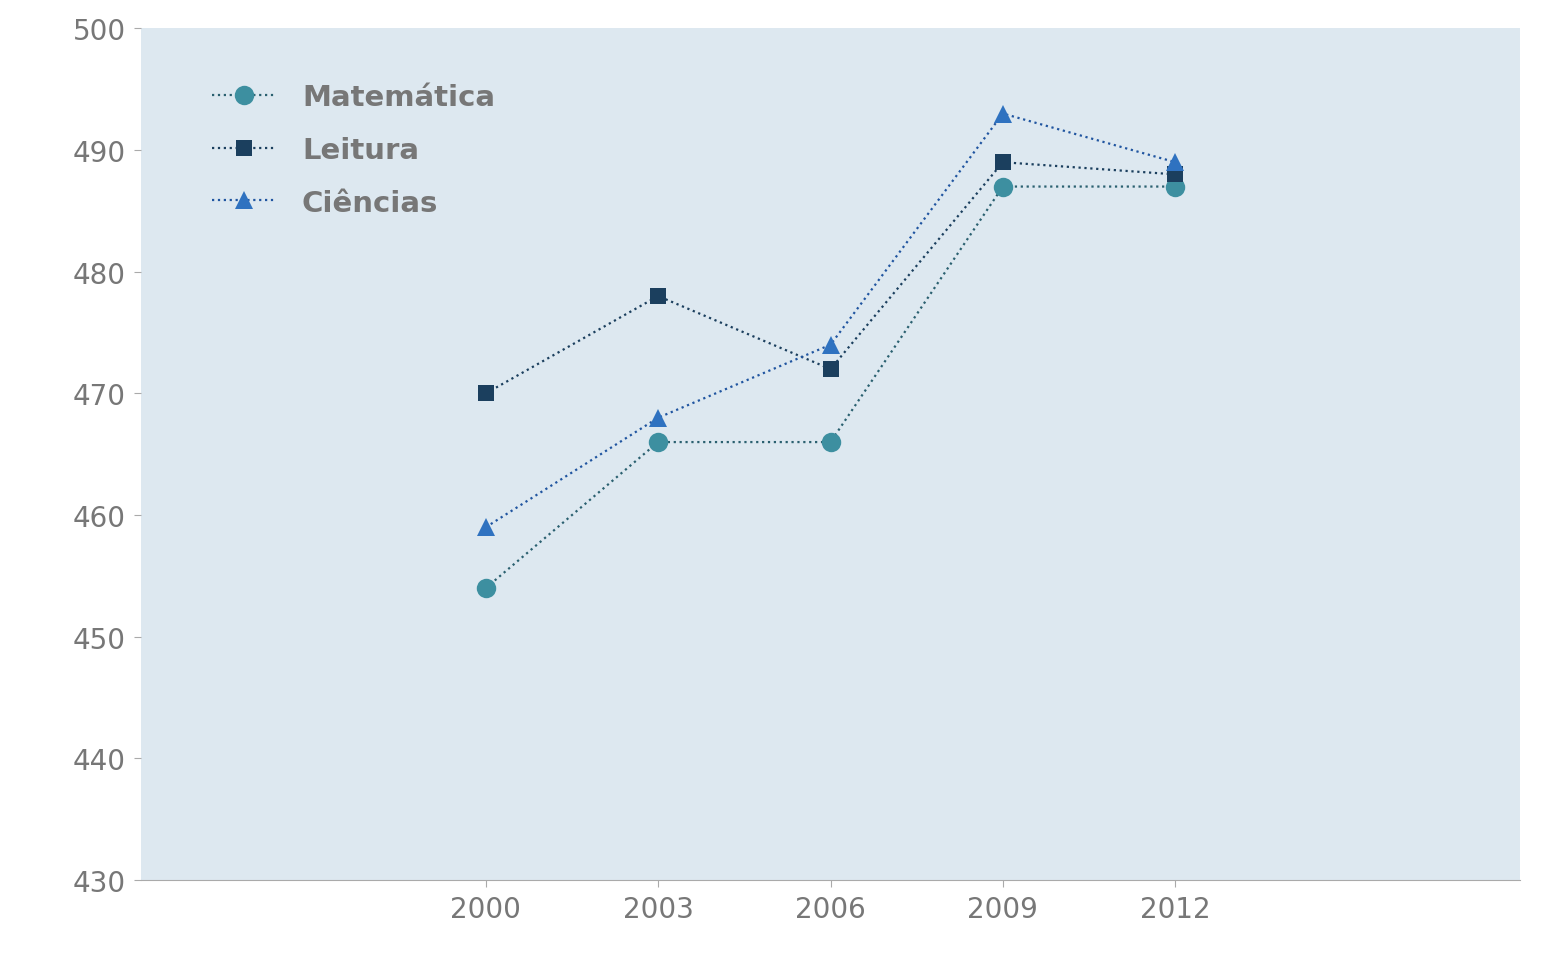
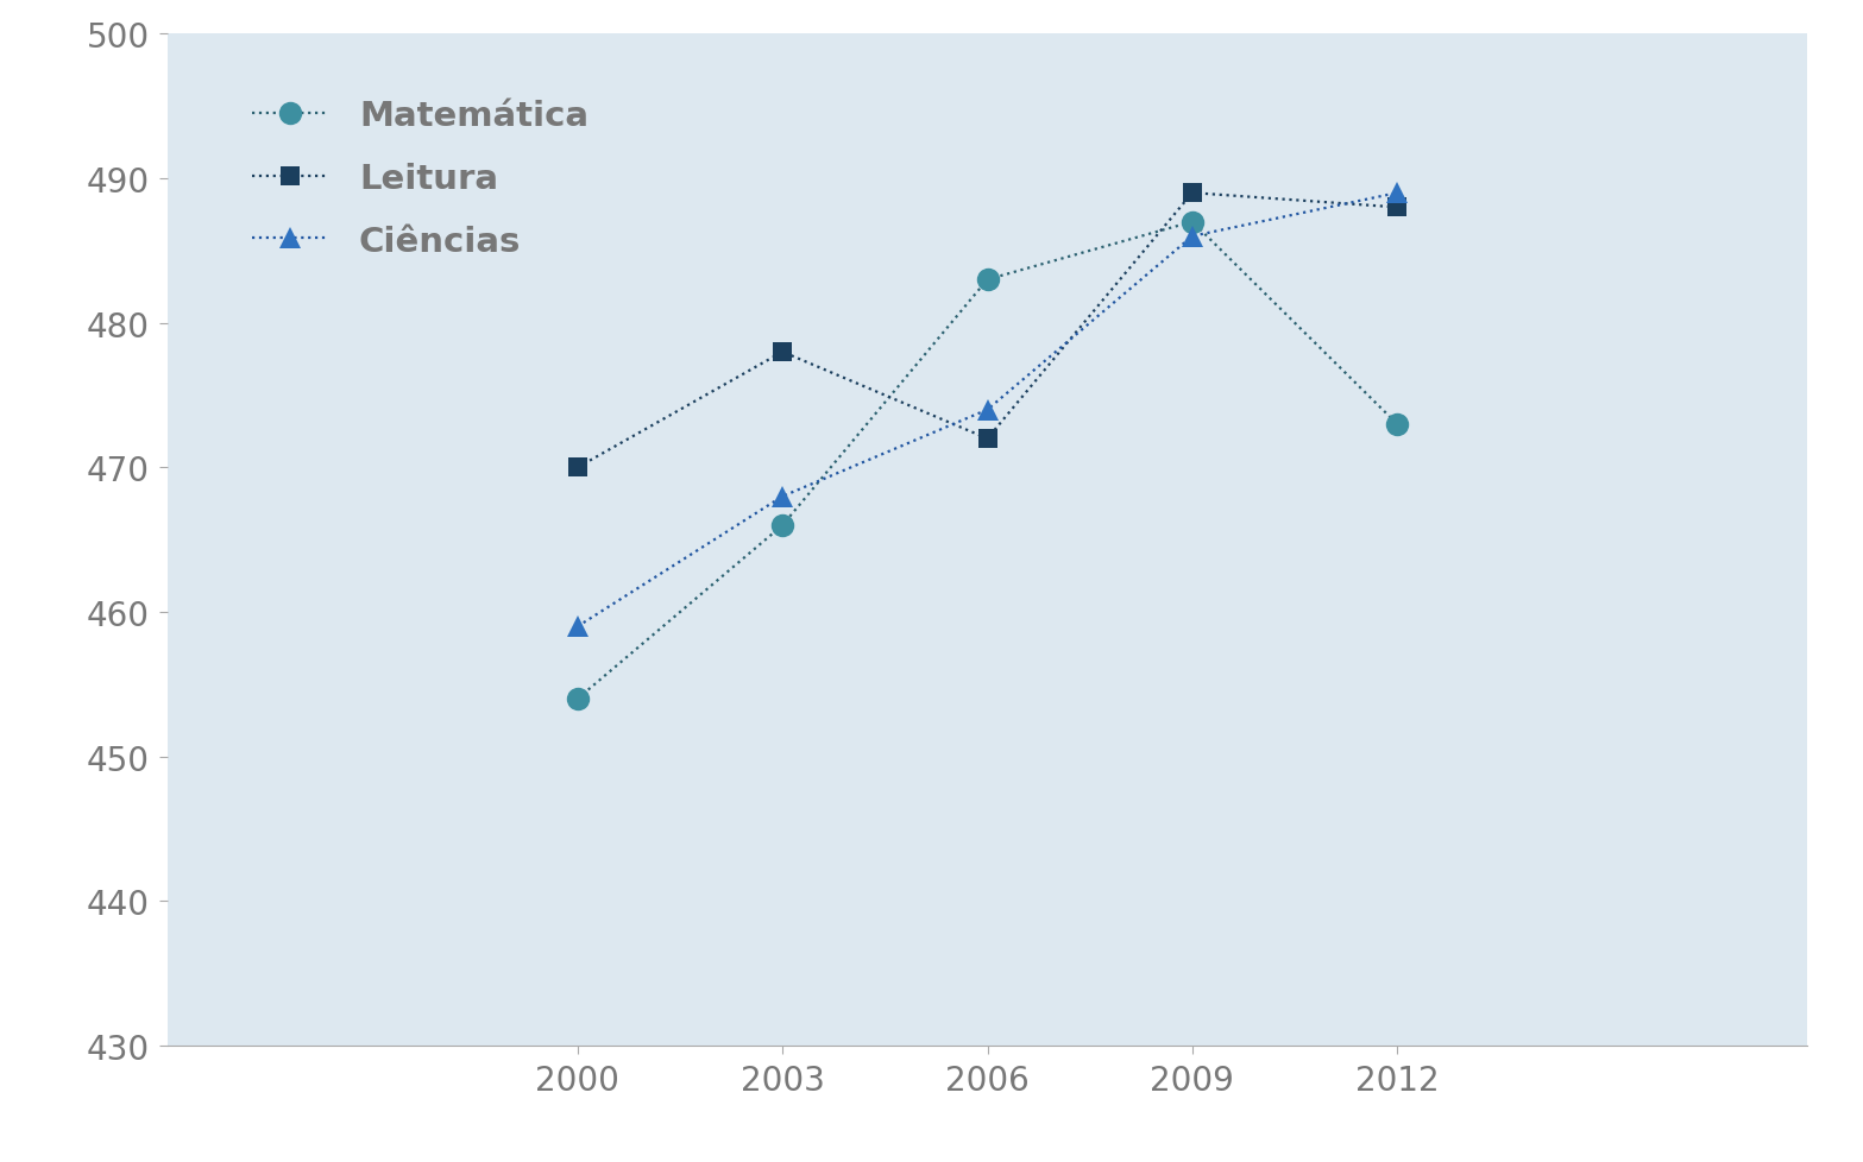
Matemática/2006: 466 -> 483
Ciências/2009: 493 -> 486
Matemática/2012: 487 -> 473
